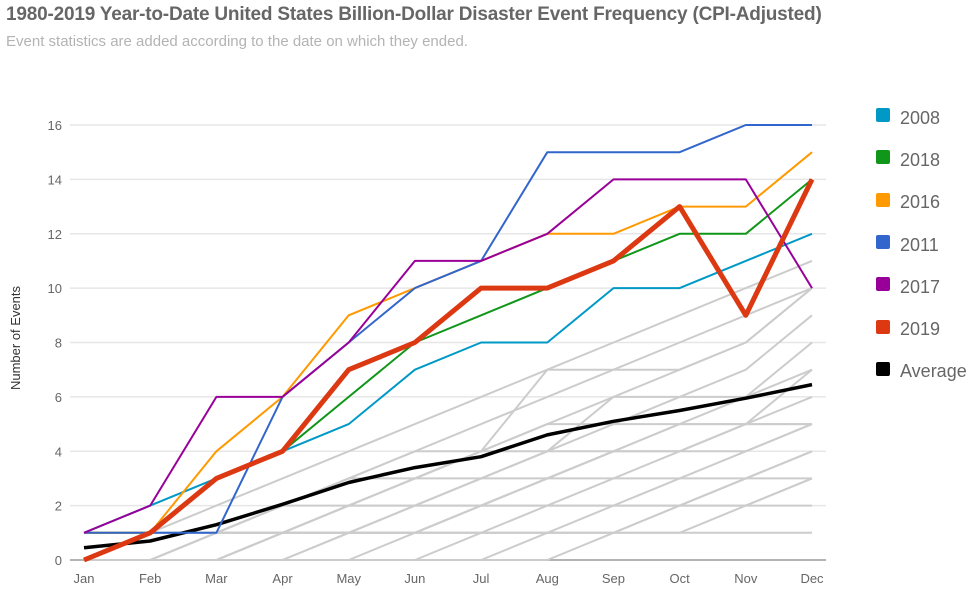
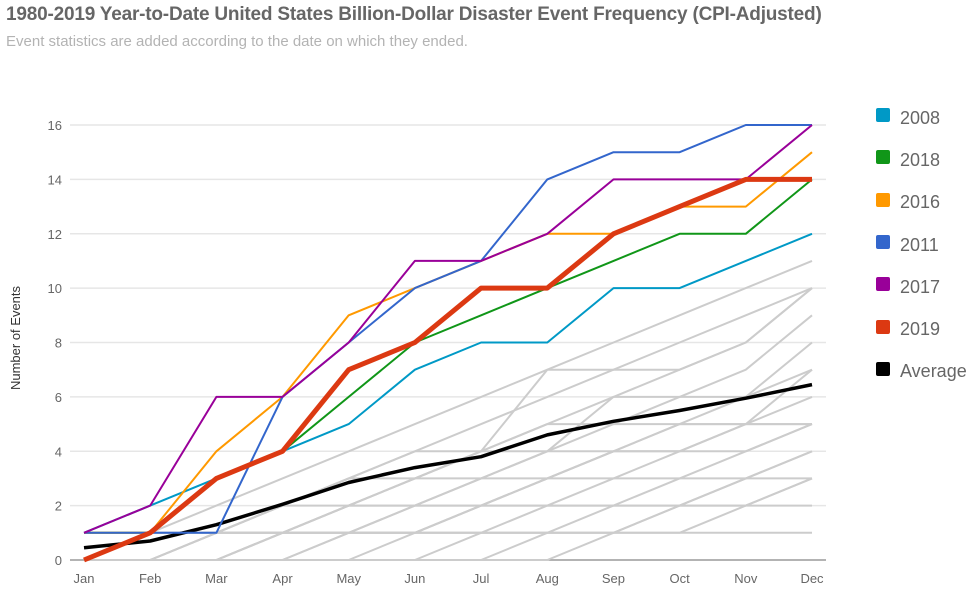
2011/Aug: 15 -> 14
2019/Sep: 11 -> 12
2019/Nov: 9 -> 14
2017/Dec: 10 -> 16
